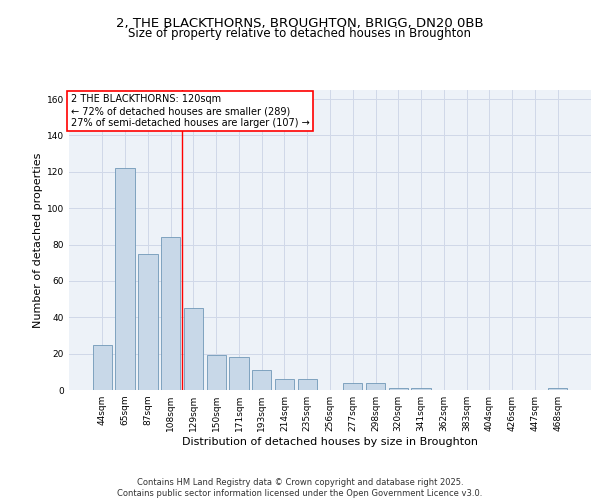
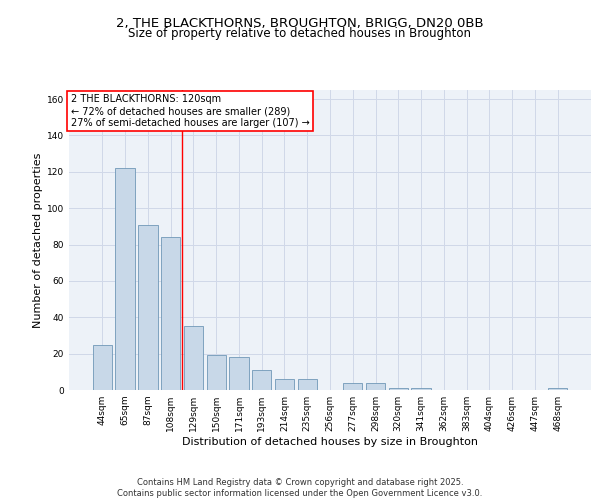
87sqm: 75 -> 91
129sqm: 45 -> 35
